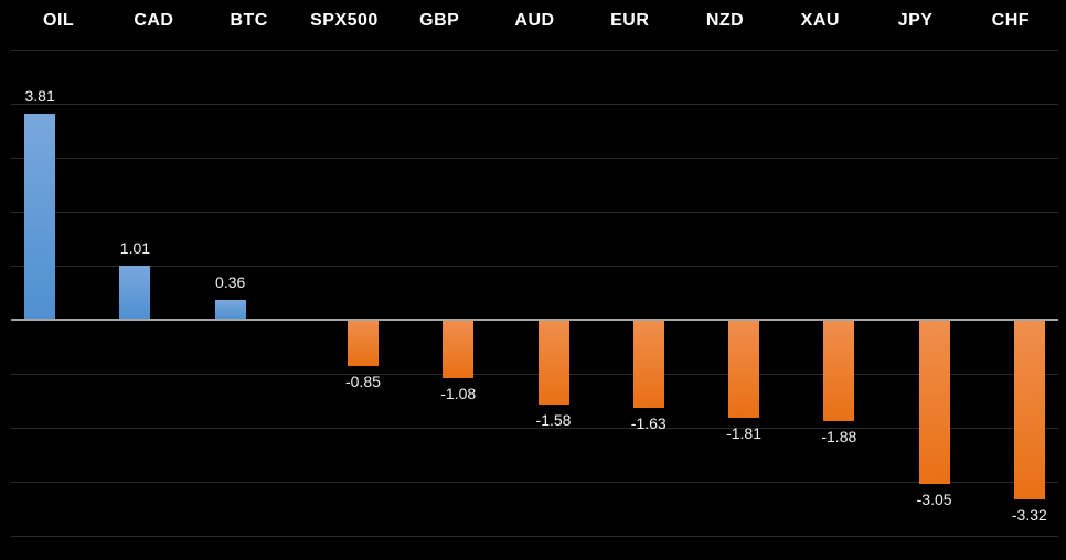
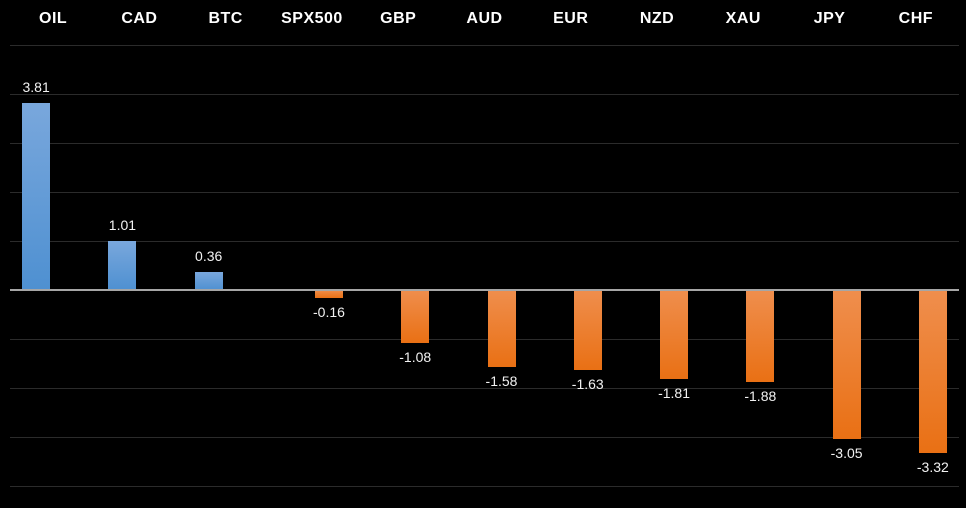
SPX500: -0.85 -> -0.16
